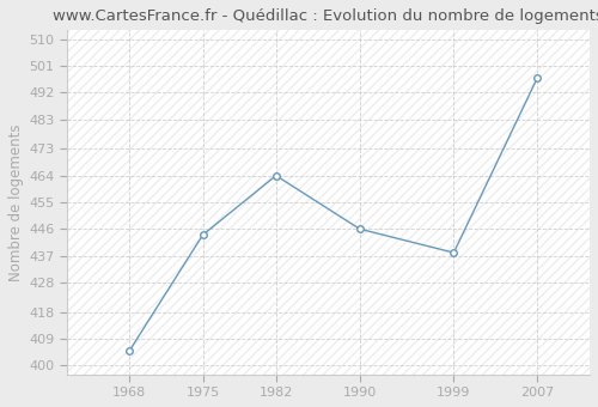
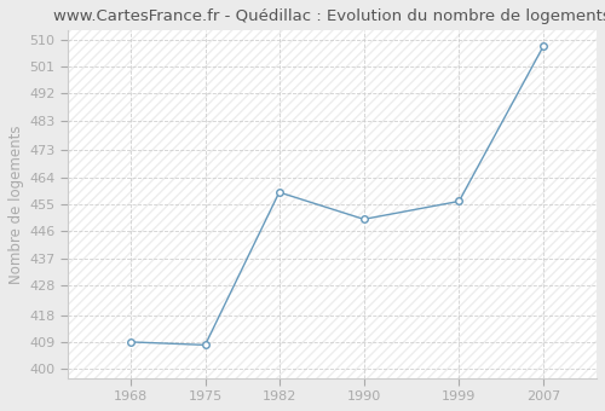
1968: 405 -> 409
1975: 444 -> 408
1982: 464 -> 459
1990: 446 -> 450
1999: 438 -> 456
2007: 497 -> 508
